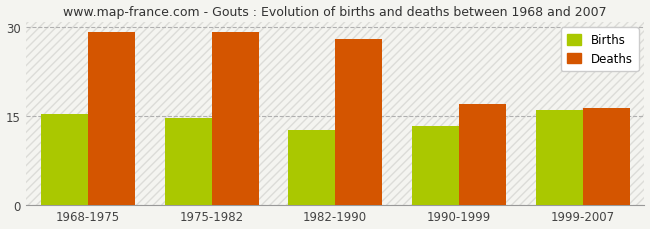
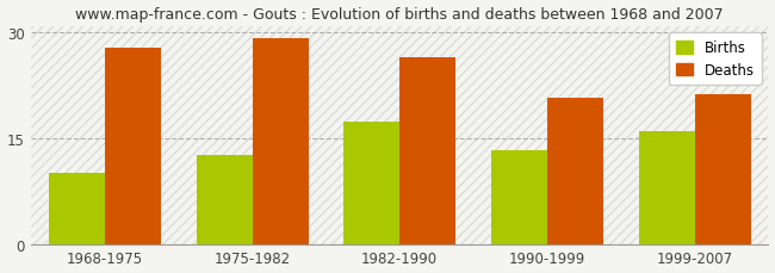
Births/1968-1975: 15.4 -> 10.2
Deaths/1968-1975: 29.3 -> 27.8
Births/1975-1982: 14.7 -> 12.6
Births/1982-1990: 12.6 -> 17.4
Deaths/1982-1990: 28.0 -> 26.6
Deaths/1990-1999: 17.0 -> 20.8
Deaths/1999-2007: 16.4 -> 21.2
